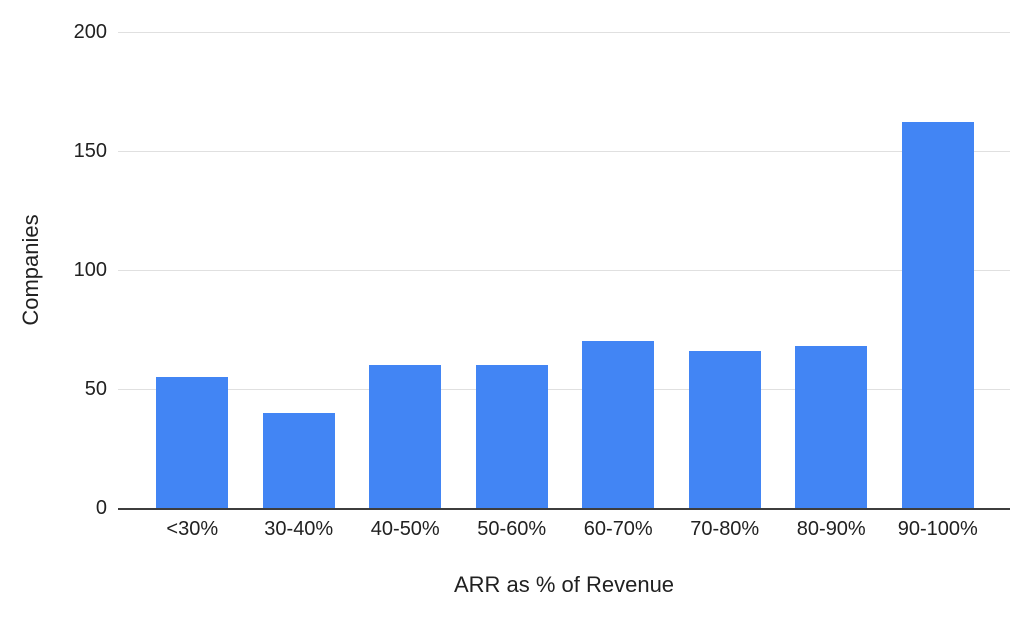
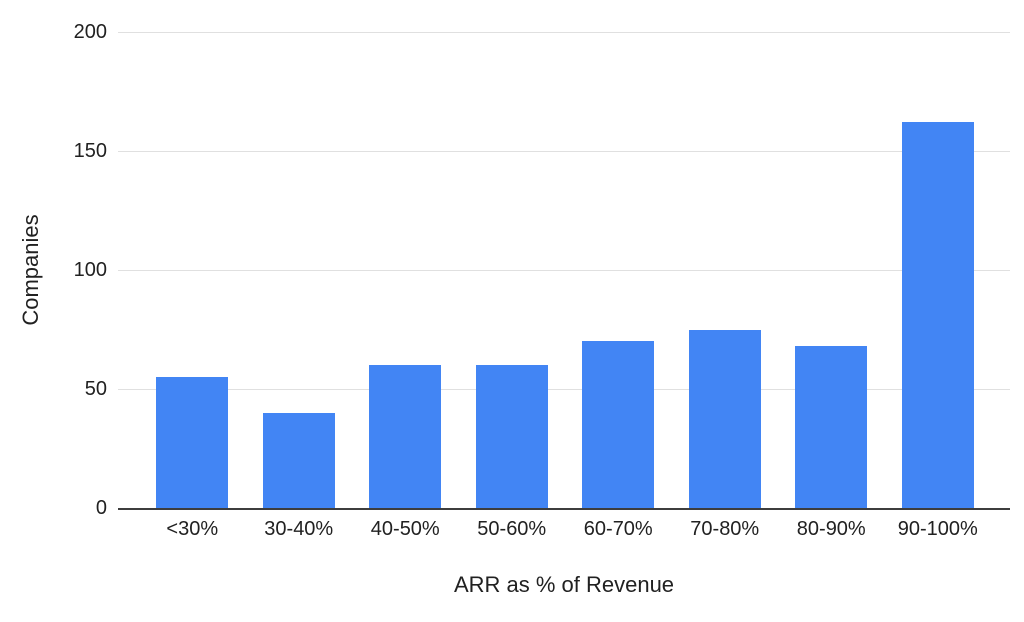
70-80%: 66 -> 75
